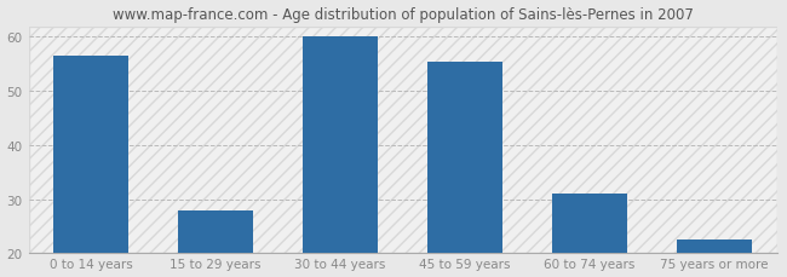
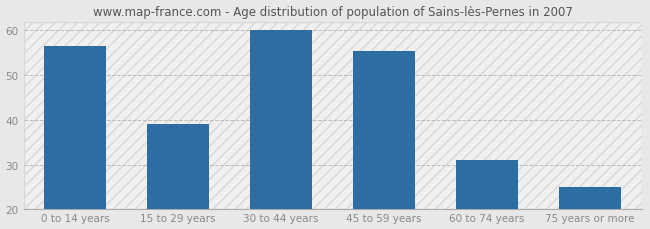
15 to 29 years: 28.0 -> 39.0
75 years or more: 22.5 -> 25.0
